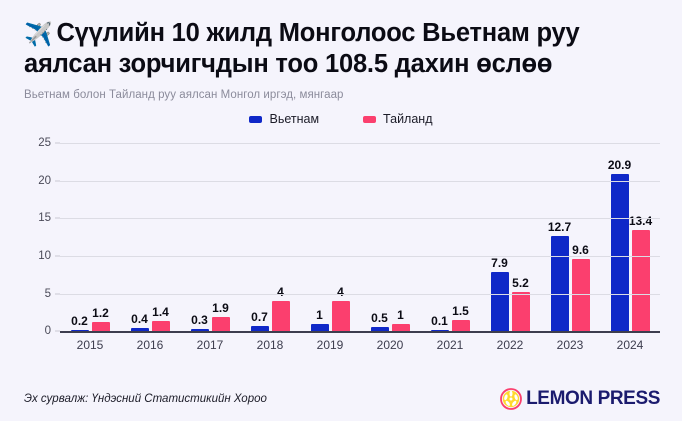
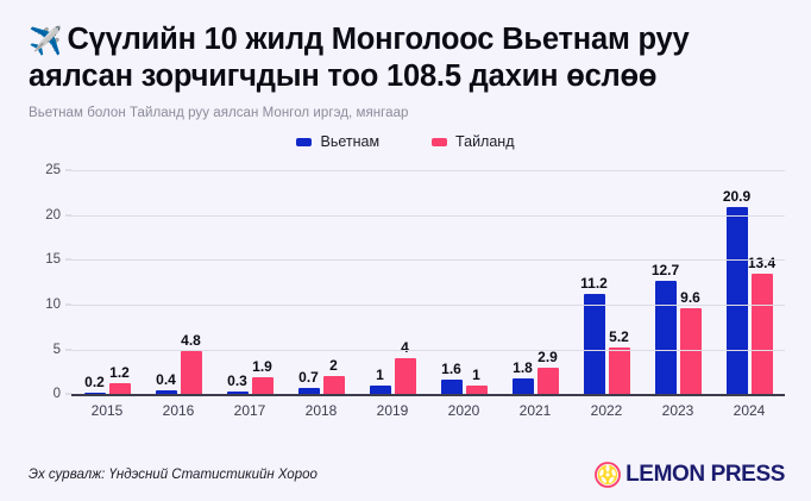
Тайланд/2016: 1.4 -> 4.8
Тайланд/2018: 4 -> 2
Вьетнам/2020: 0.5 -> 1.6
Вьетнам/2021: 0.1 -> 1.8
Тайланд/2021: 1.5 -> 2.9
Вьетнам/2022: 7.9 -> 11.2
